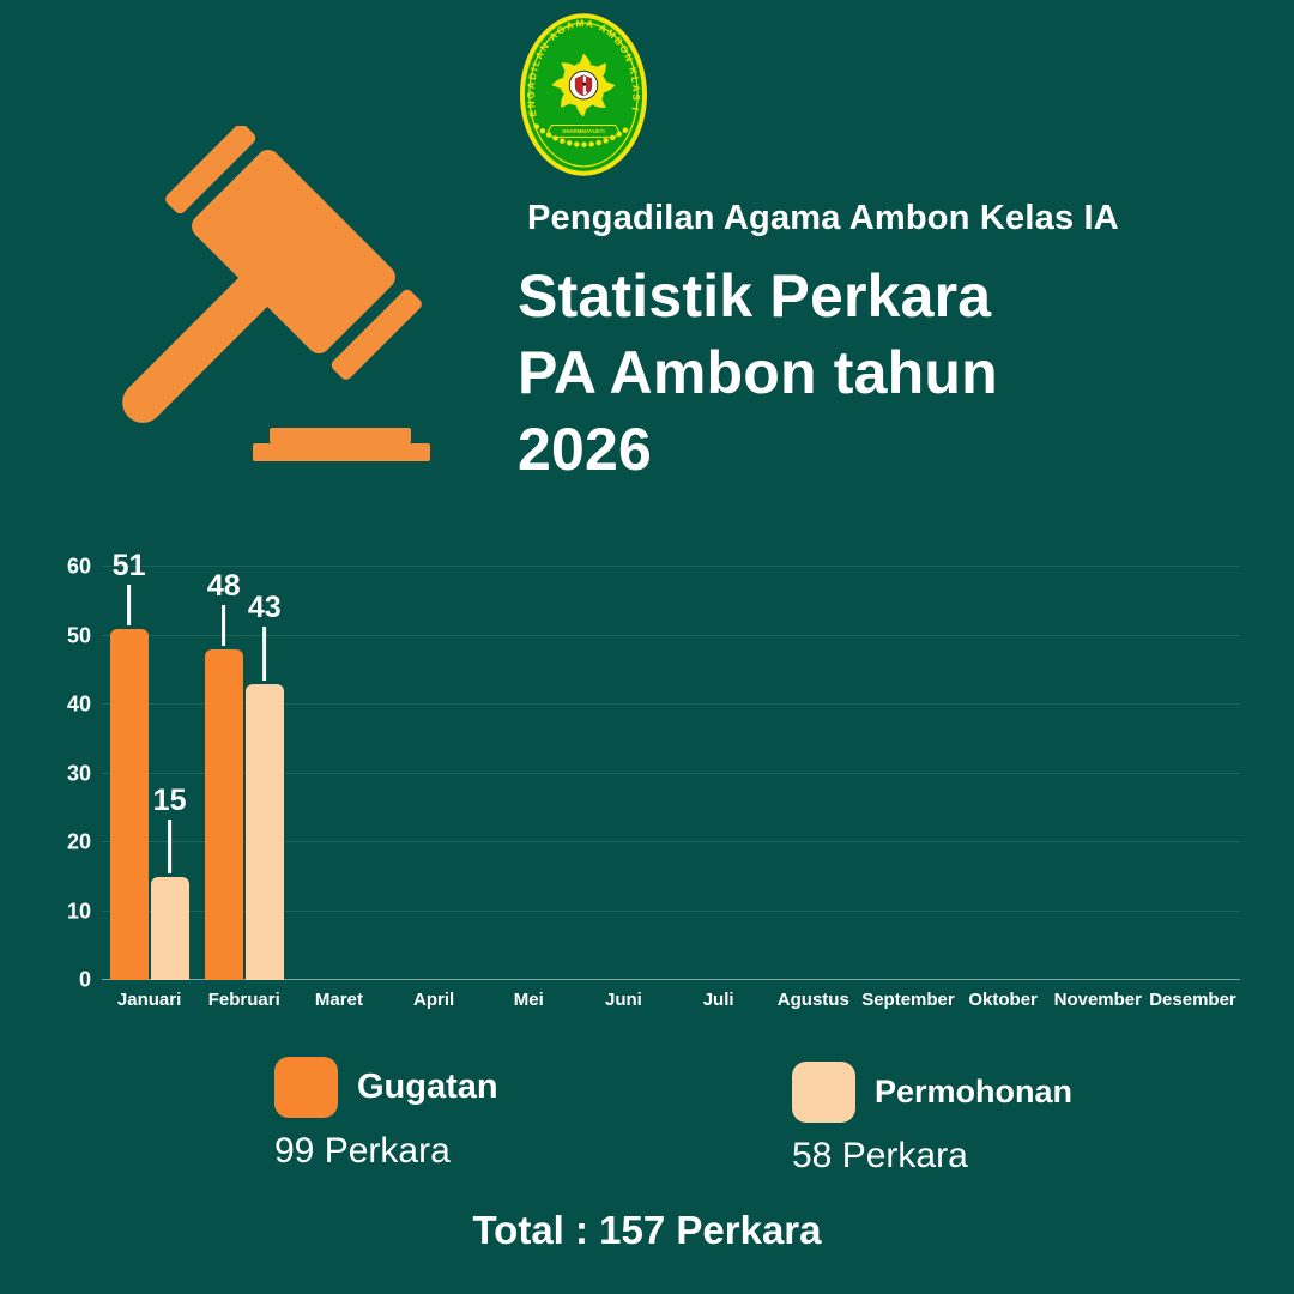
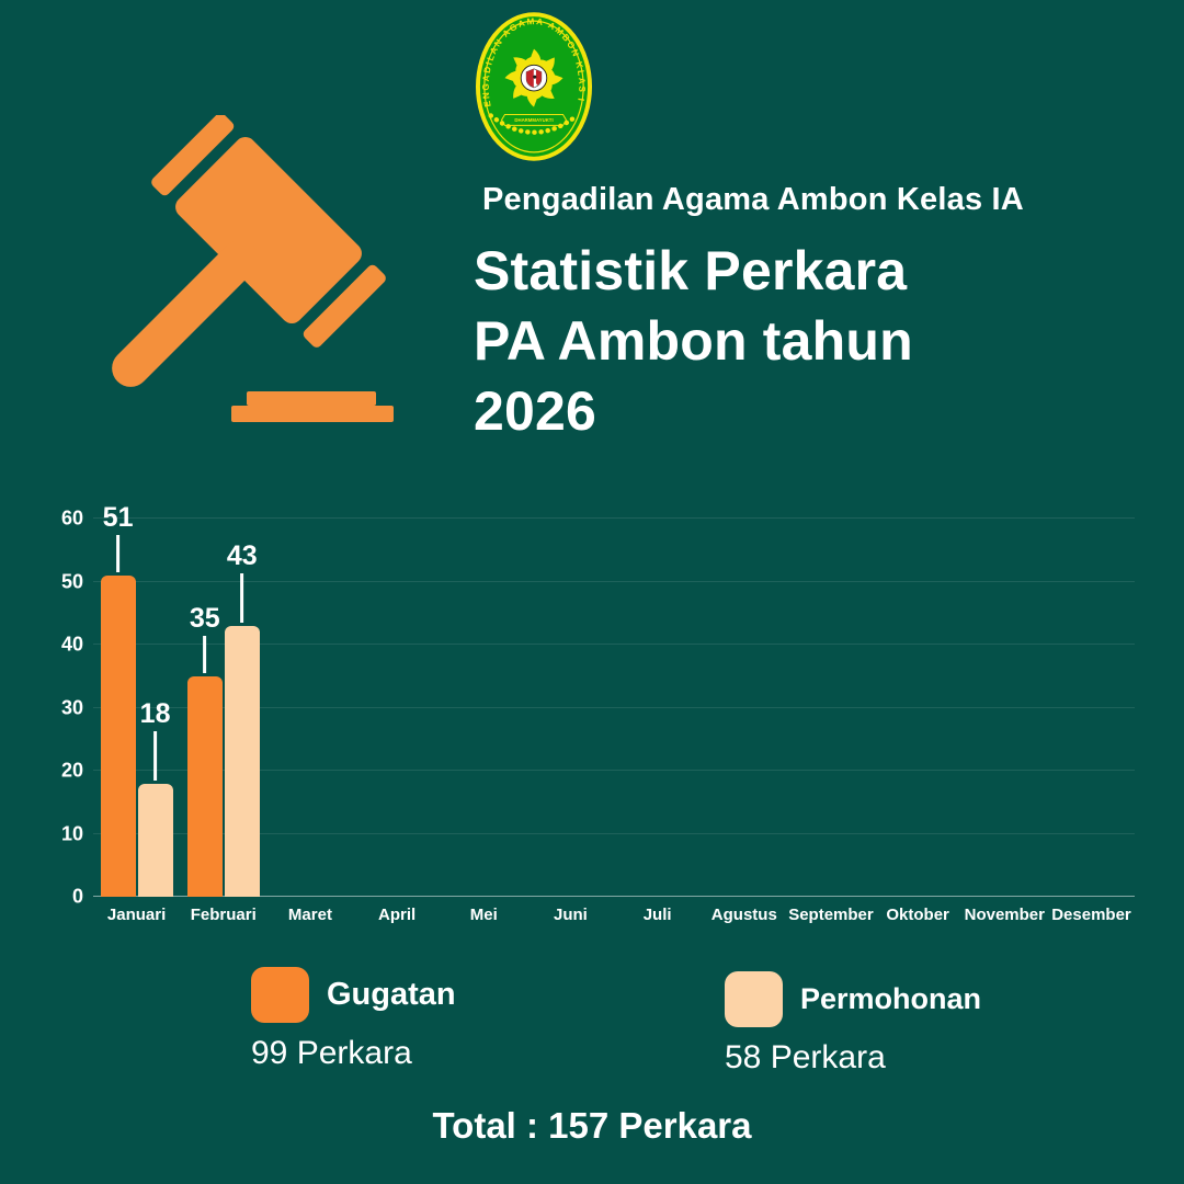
Permohonan/Januari: 15 -> 18
Gugatan/Februari: 48 -> 35
